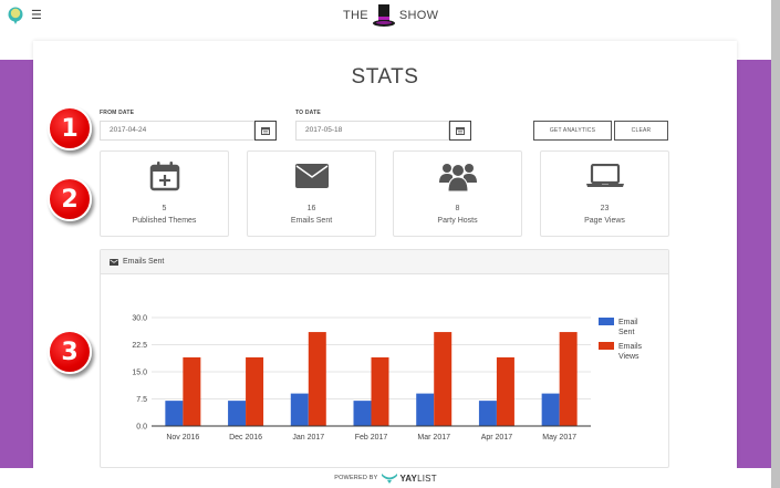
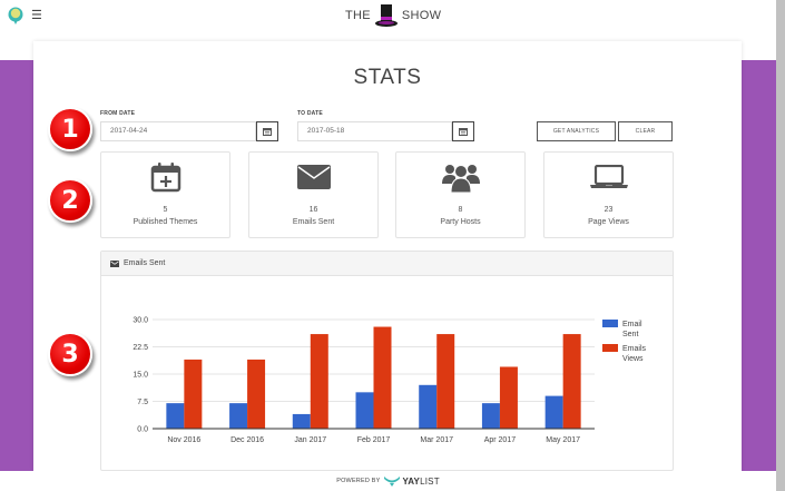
Email Sent/Jan 2017: 9 -> 4
Email Sent/Feb 2017: 7 -> 10
Emails Views/Feb 2017: 19 -> 28
Email Sent/Mar 2017: 9 -> 12
Emails Views/Apr 2017: 19 -> 17
